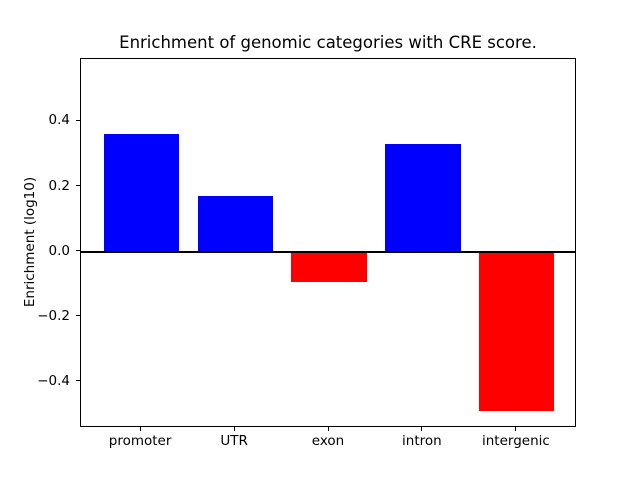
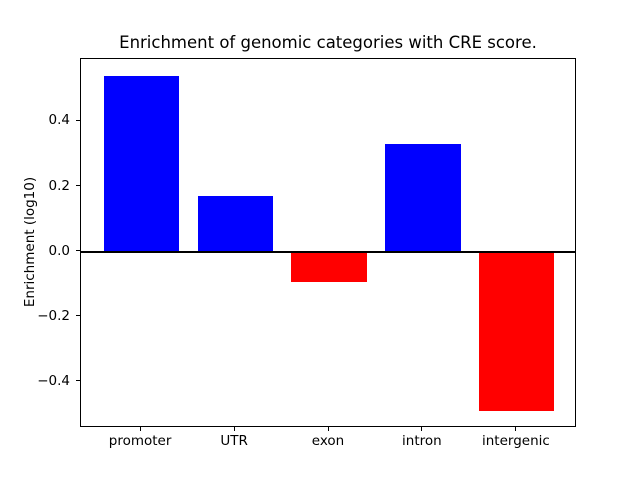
promoter: 0.36 -> 0.54
